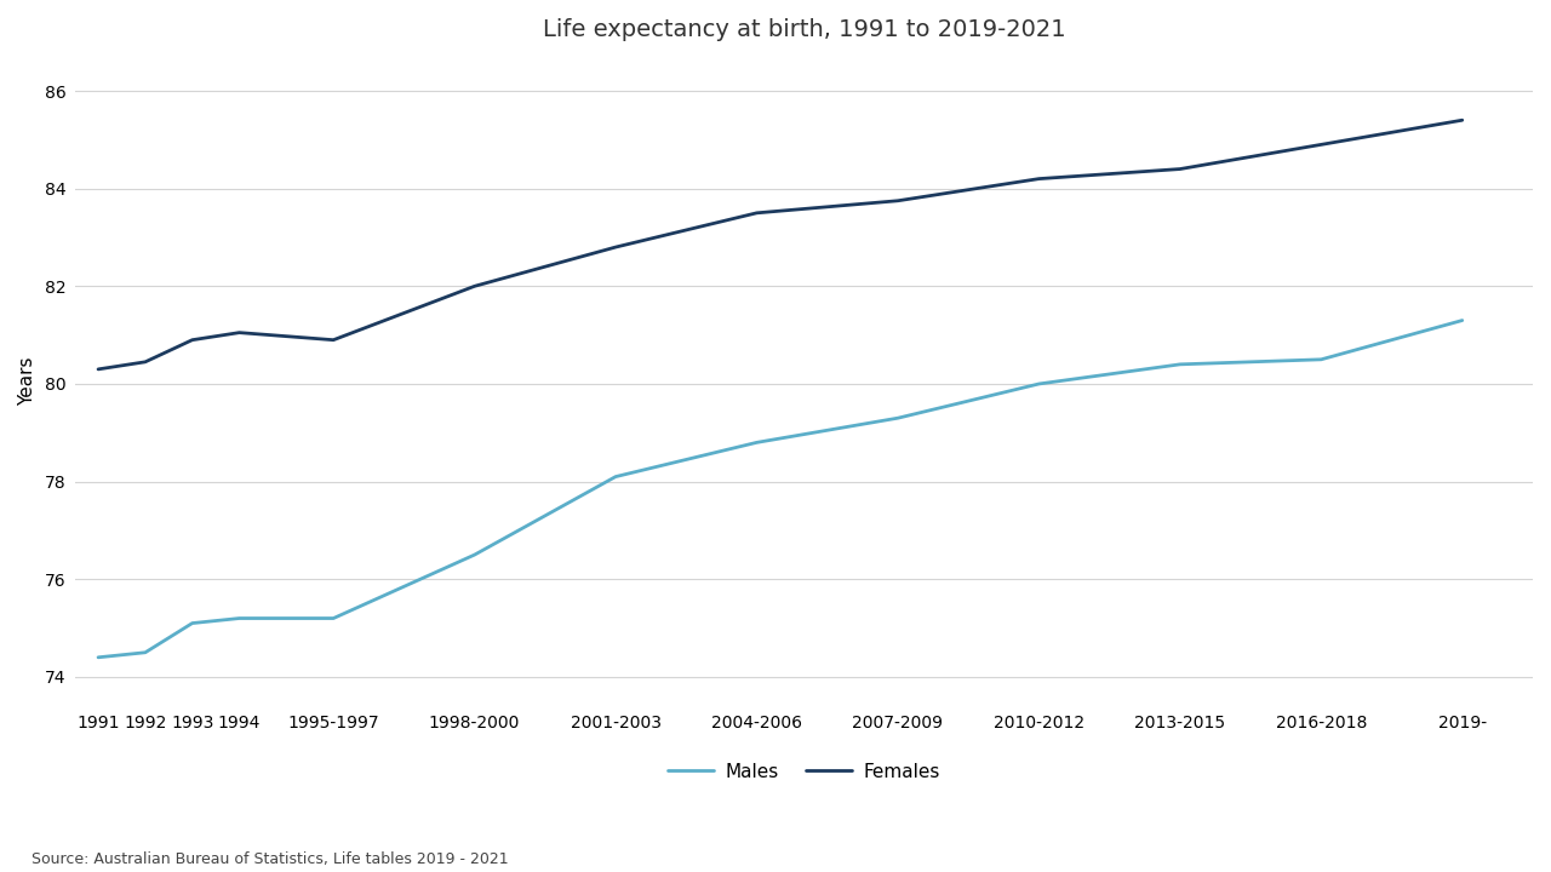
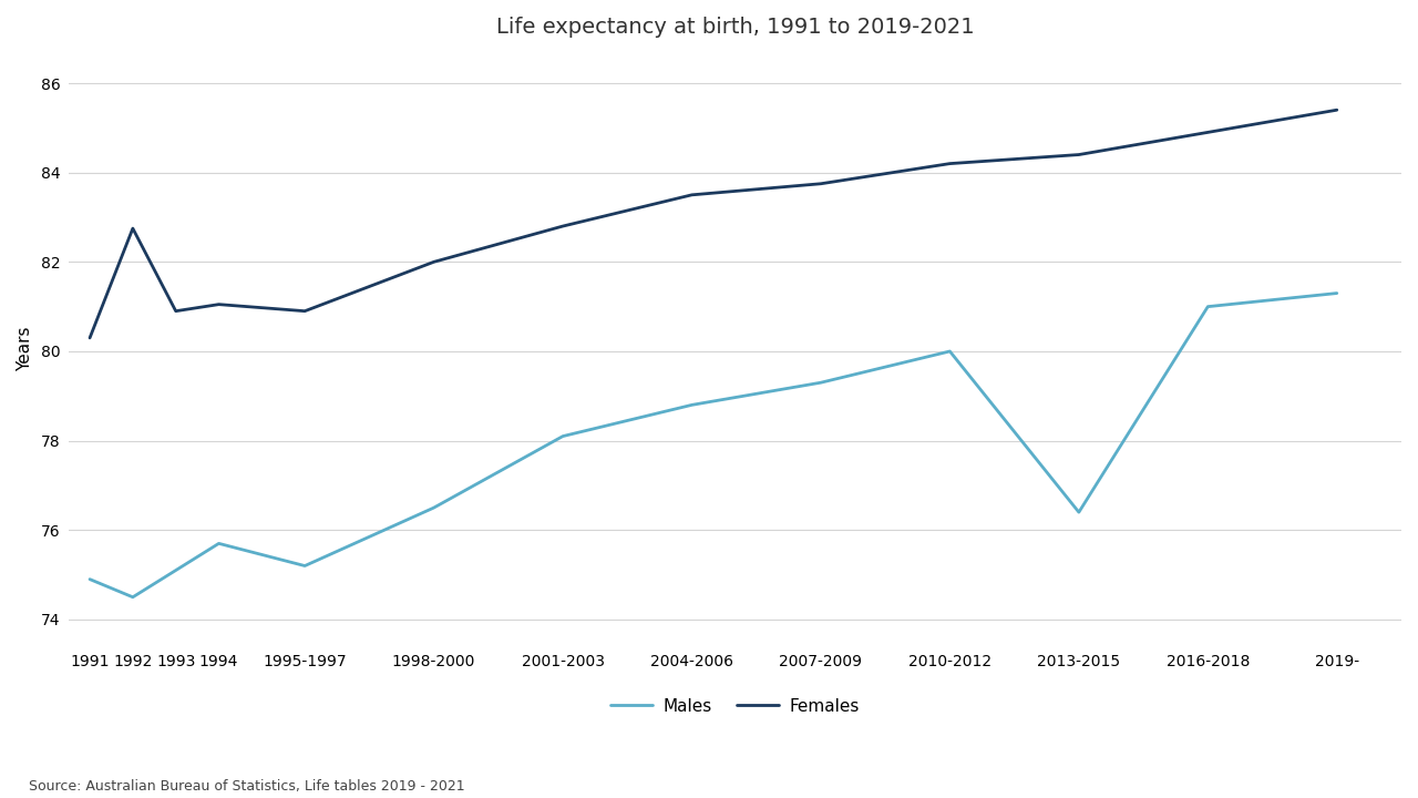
Males/1991: 74.4 -> 74.9
Females/1992: 80.45 -> 82.75
Males/1994: 75.2 -> 75.7
Males/2013-2015: 80.4 -> 76.4
Males/2016-2018: 80.5 -> 81.0
